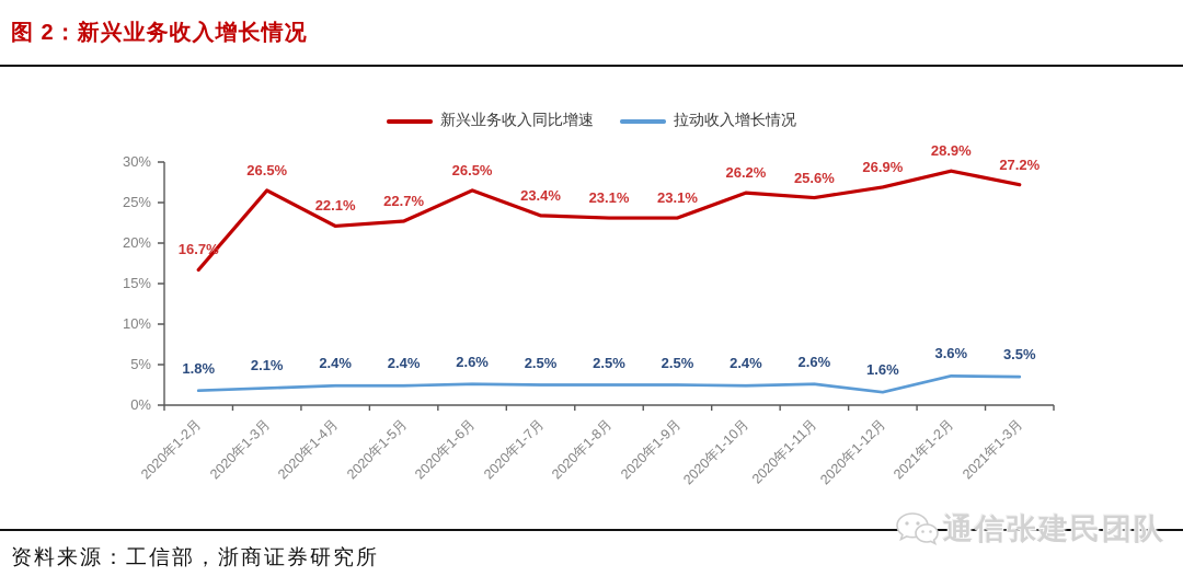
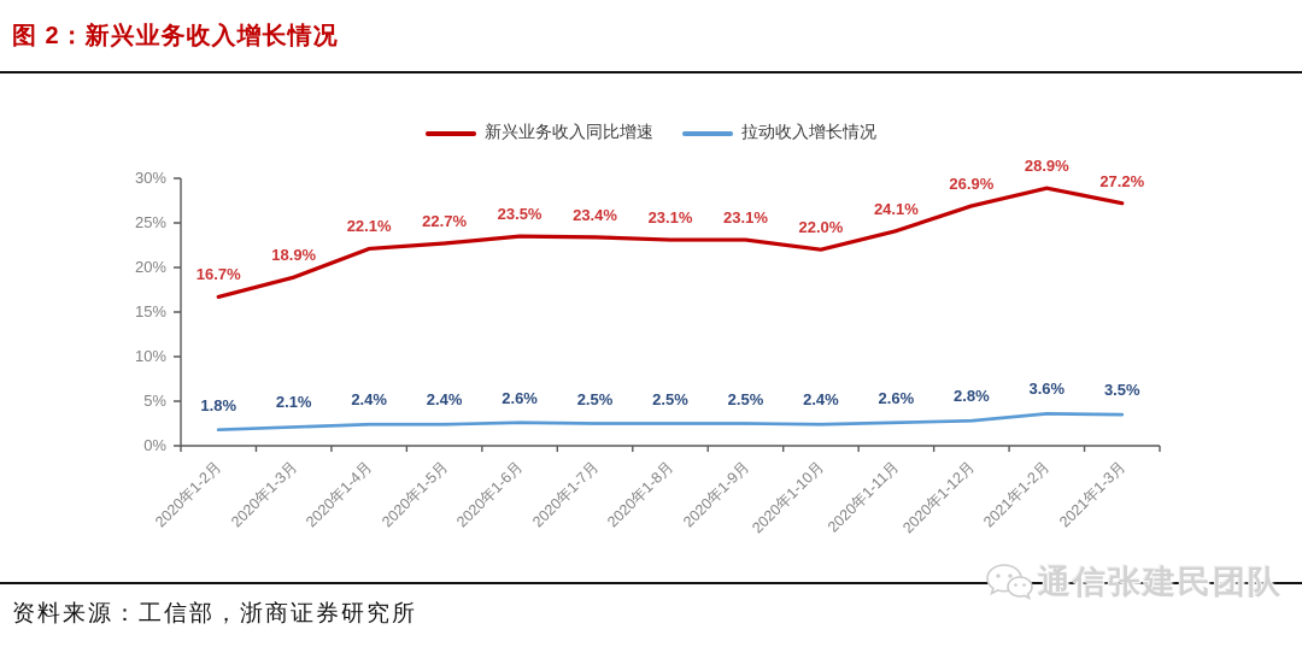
新兴业务收入同比增速/2020年1-3月: 26.5% -> 18.9%
新兴业务收入同比增速/2020年1-6月: 26.5% -> 23.5%
新兴业务收入同比增速/2020年1-10月: 26.2% -> 22.0%
新兴业务收入同比增速/2020年1-11月: 25.6% -> 24.1%
拉动收入增长情况/2020年1-12月: 1.6% -> 2.8%
